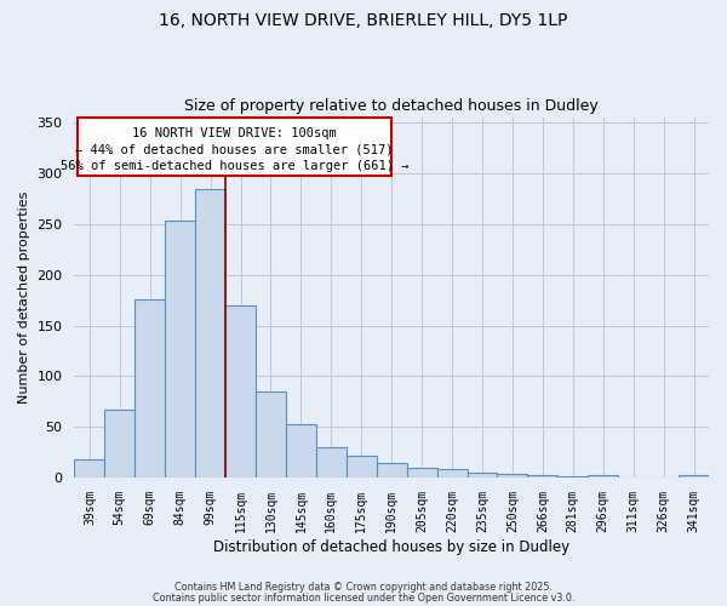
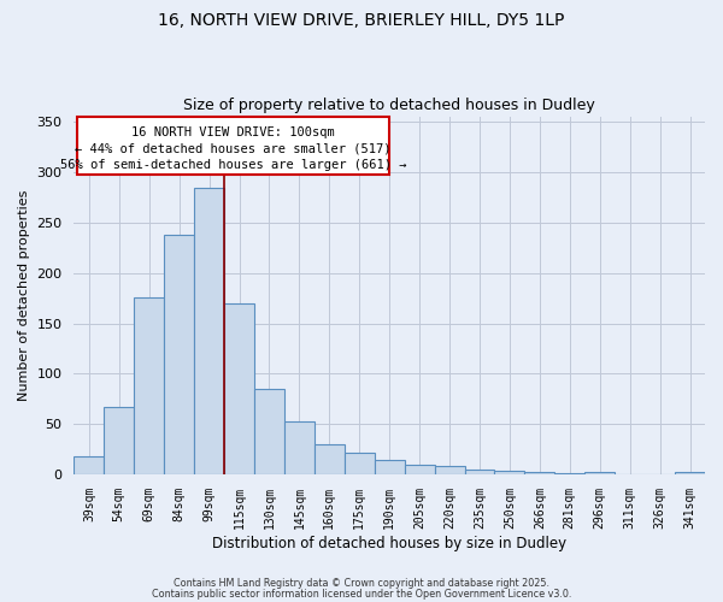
84sqm: 253 -> 238
